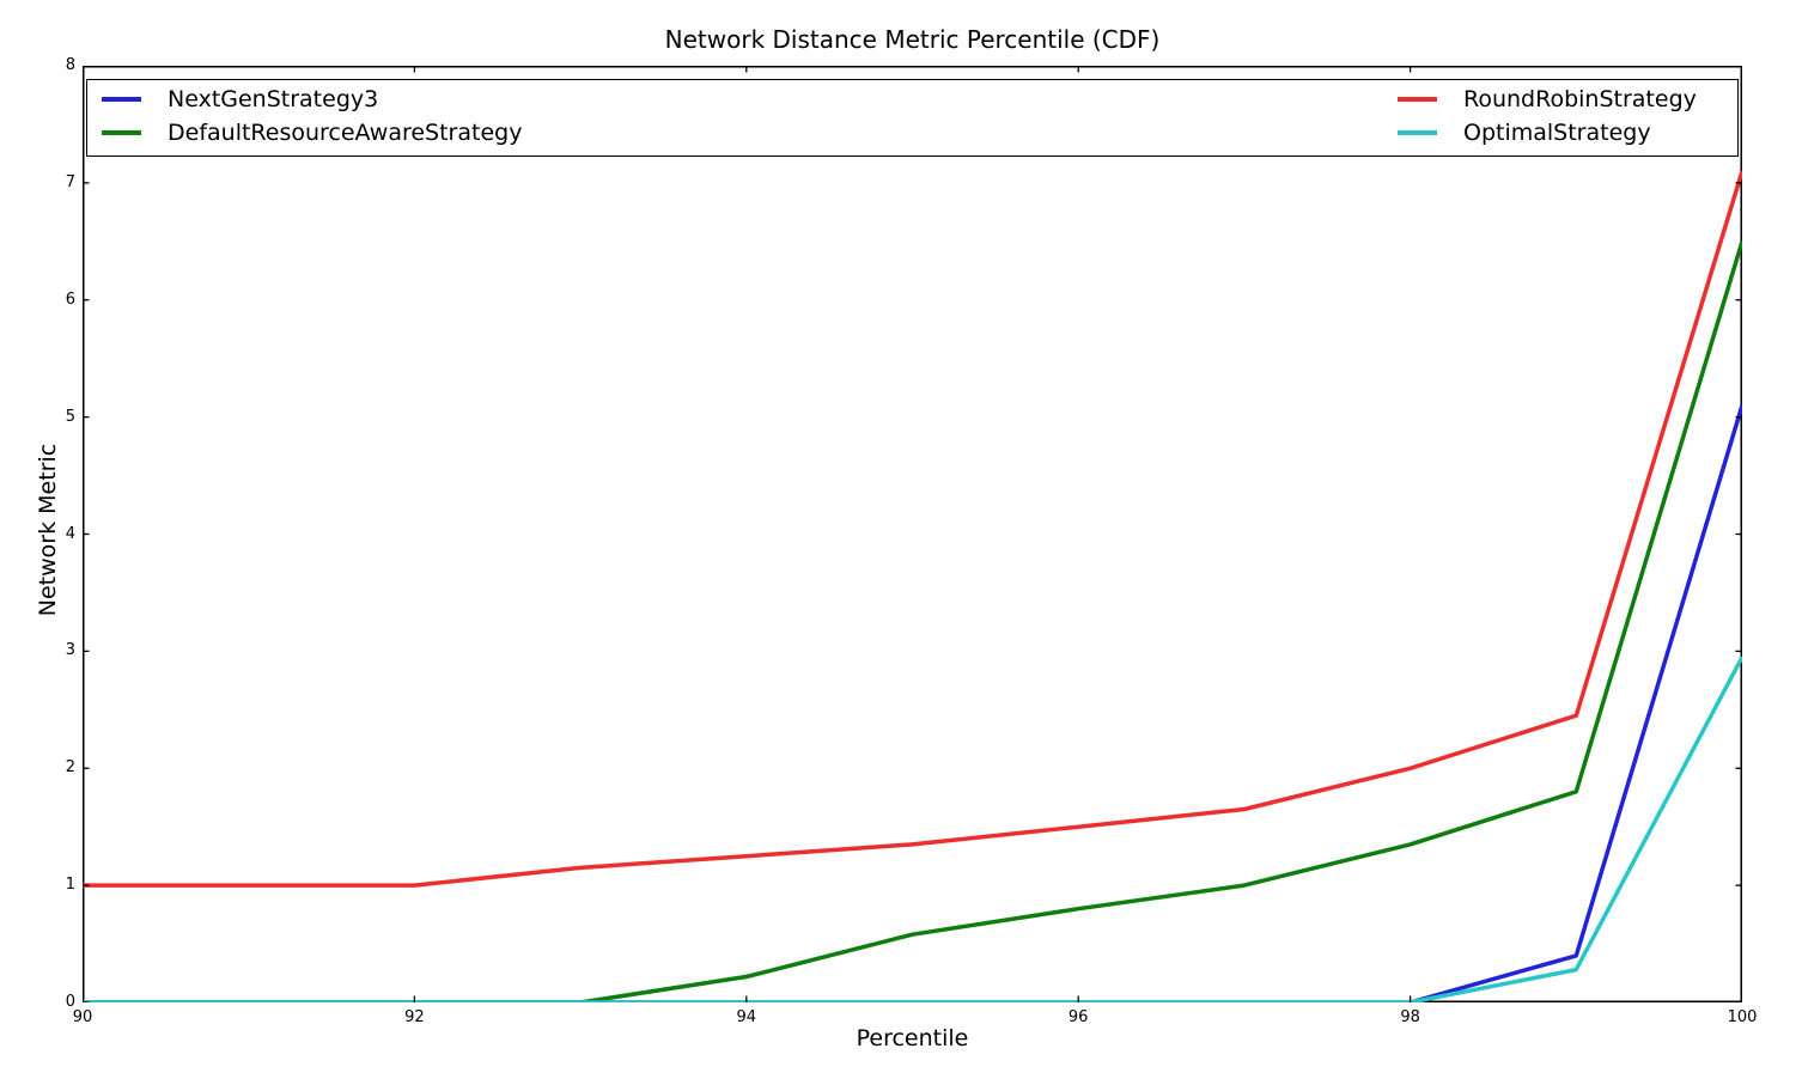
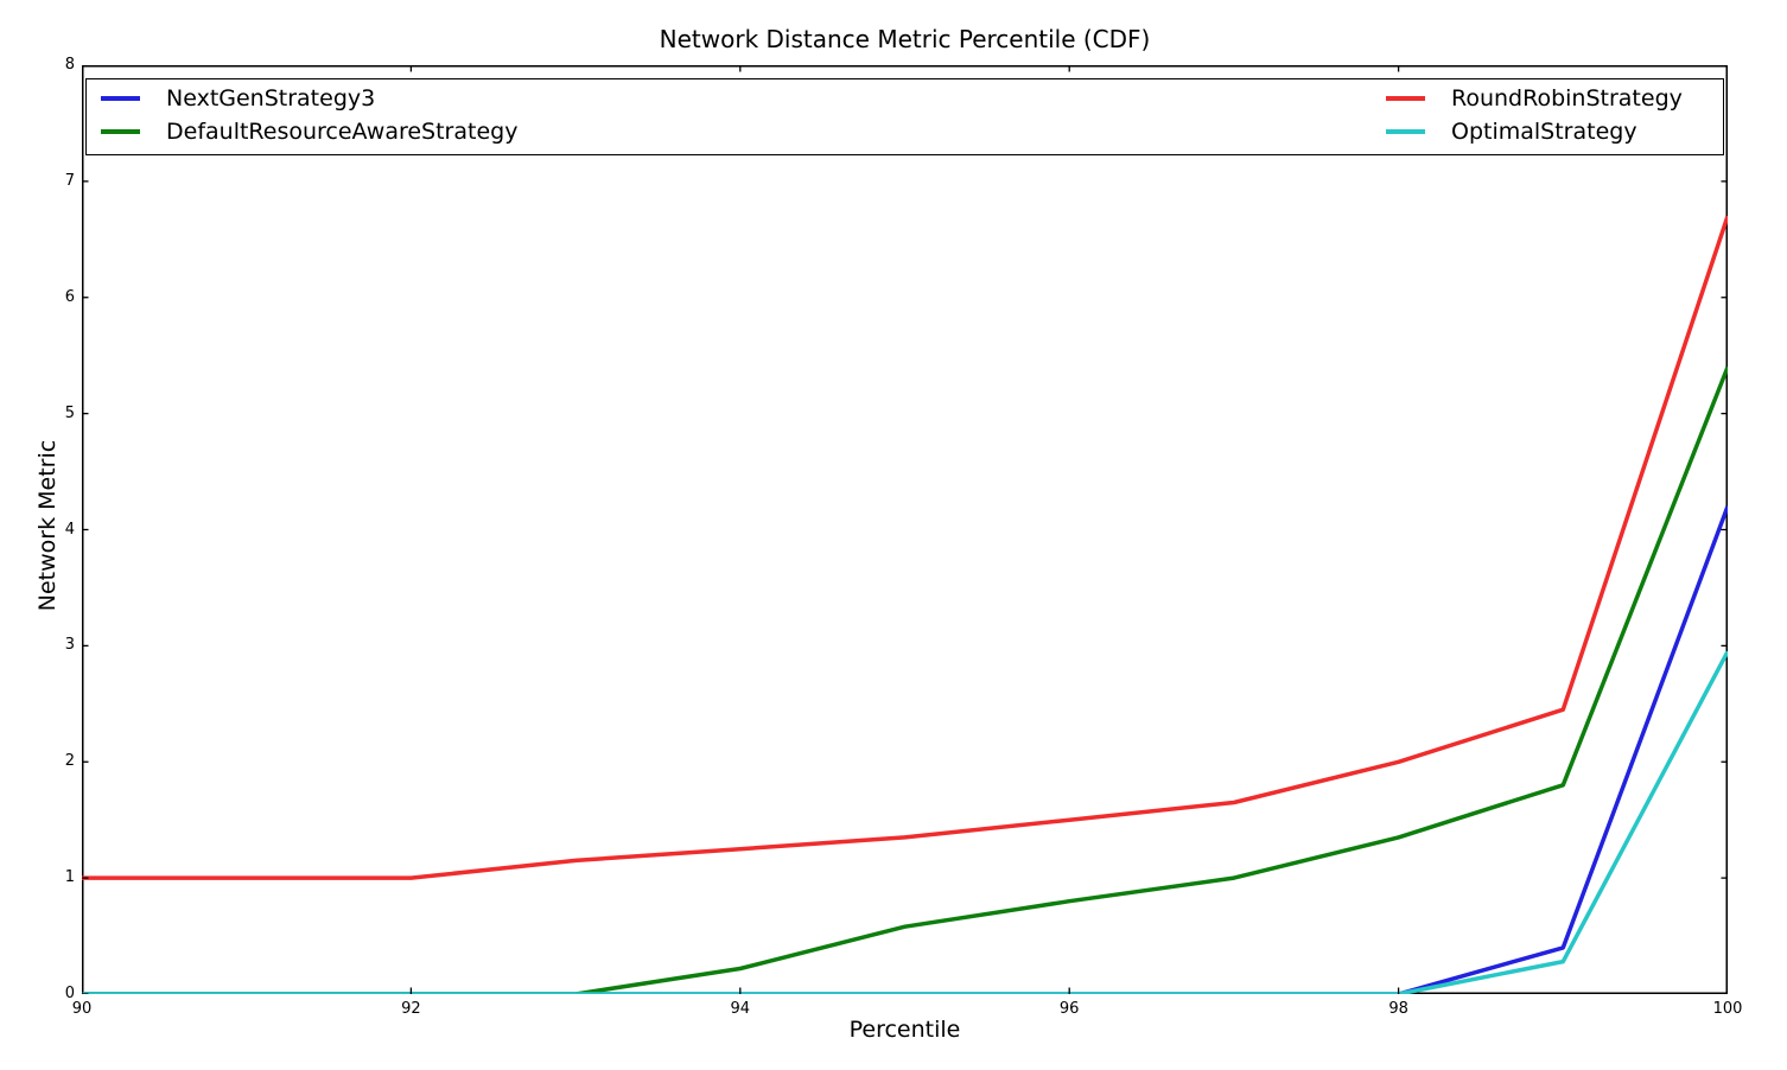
NextGenStrategy3/100: 5.1 -> 4.2
DefaultResourceAwareStrategy/100: 6.5 -> 5.4
RoundRobinStrategy/100: 7.1 -> 6.7
